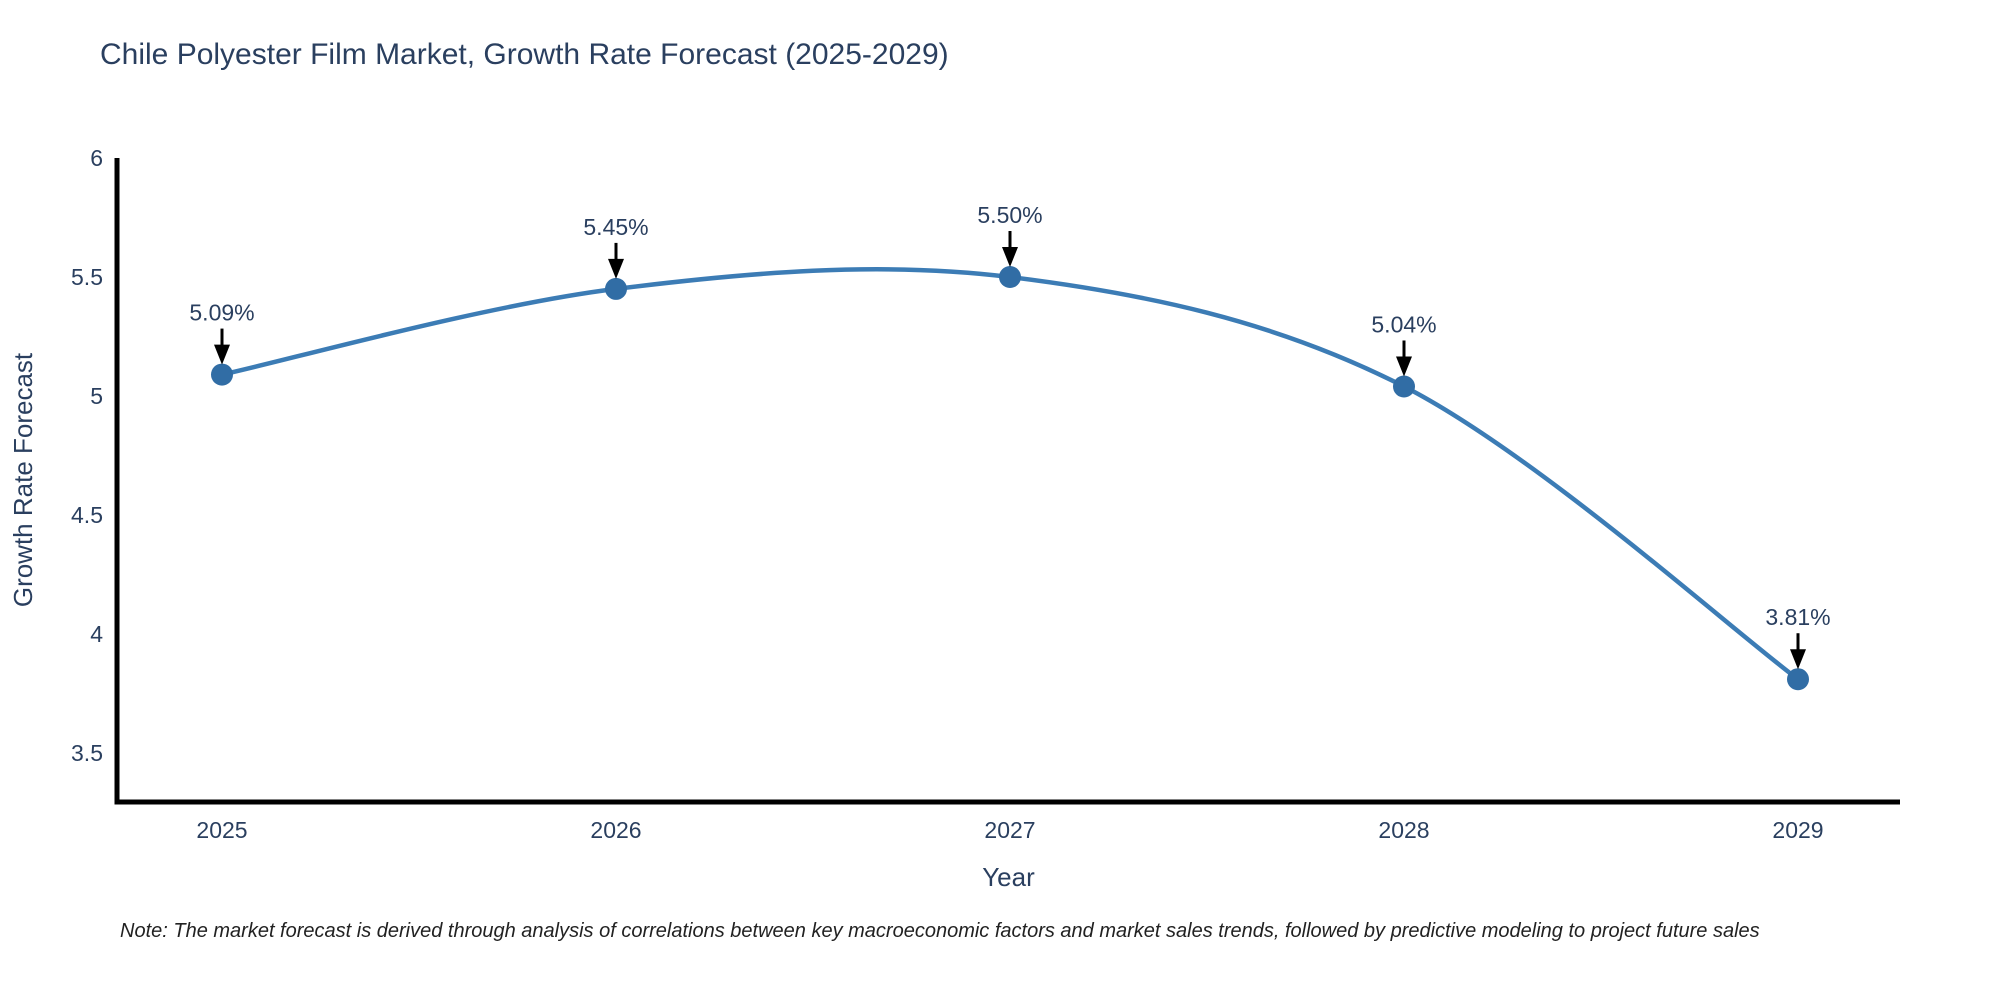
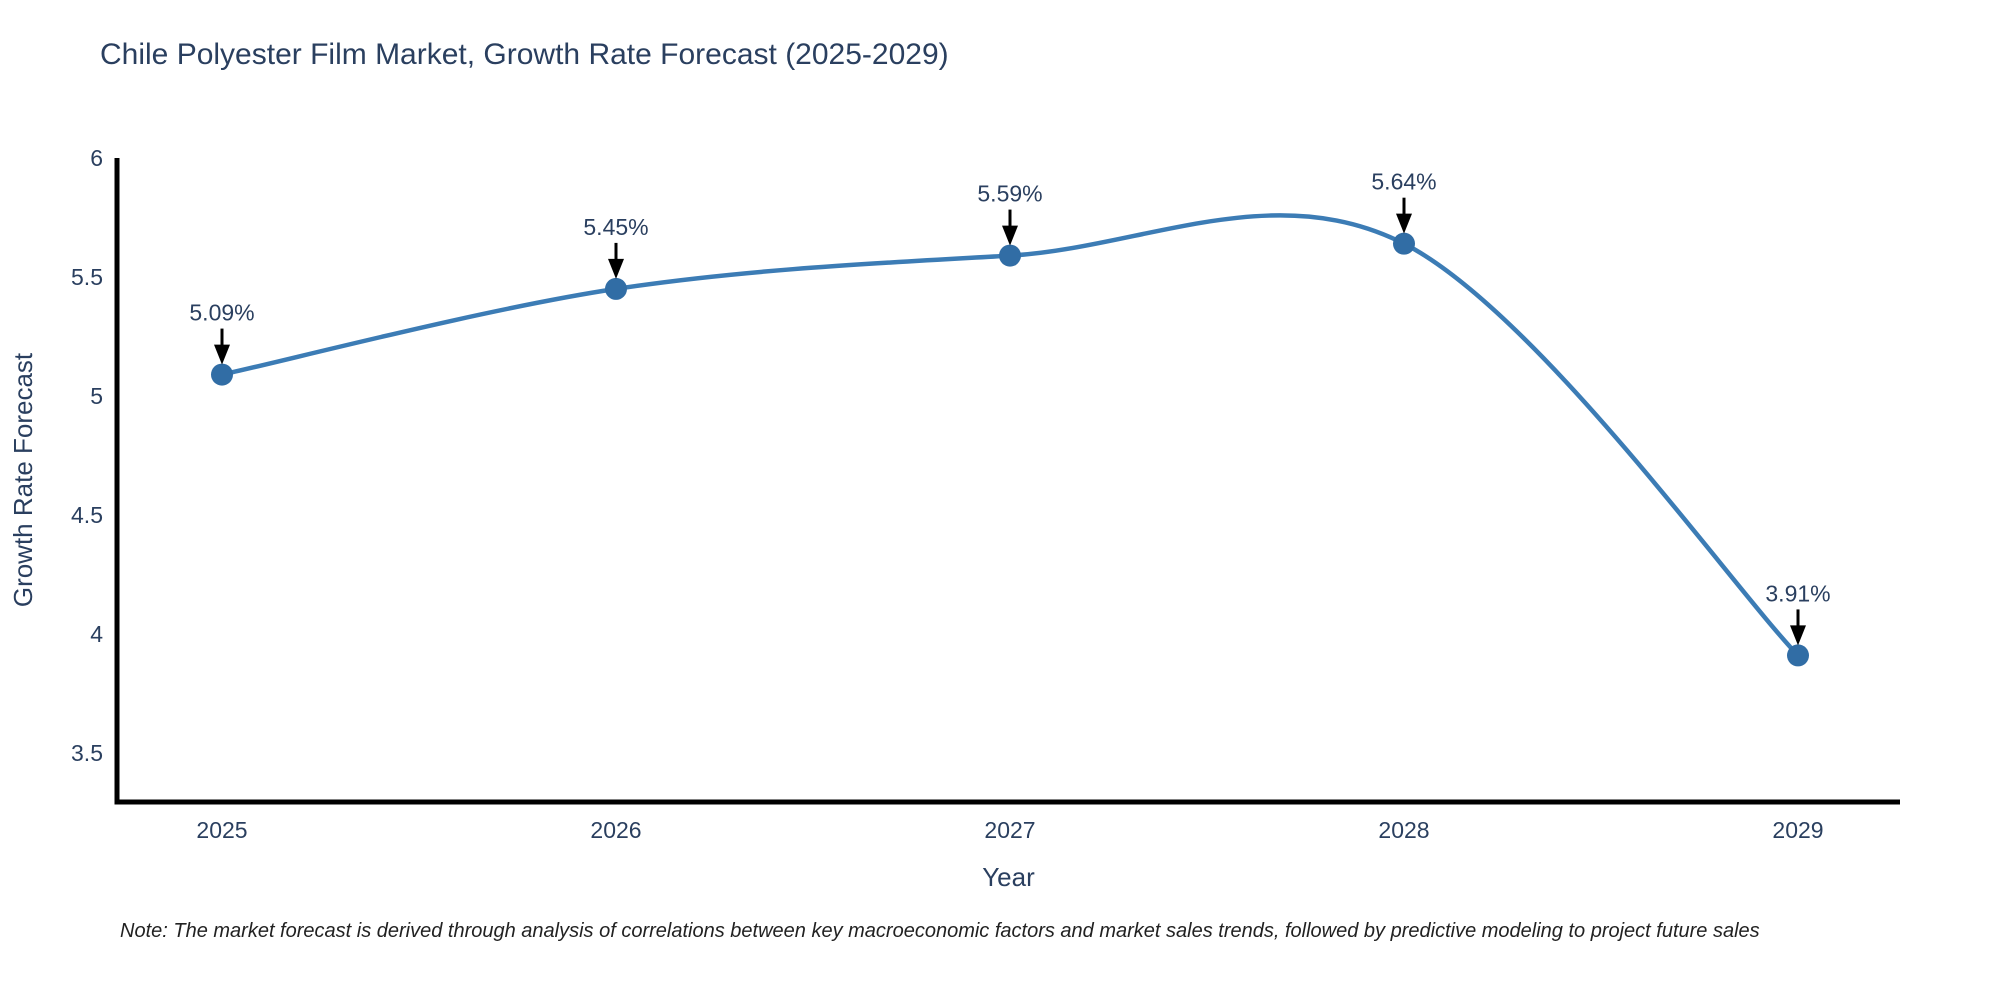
2027: 5.50% -> 5.59%
2028: 5.04% -> 5.64%
2029: 3.81% -> 3.91%
